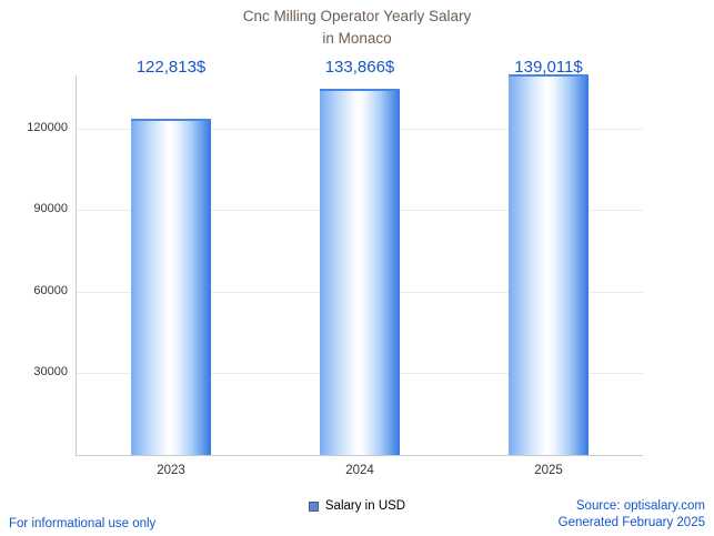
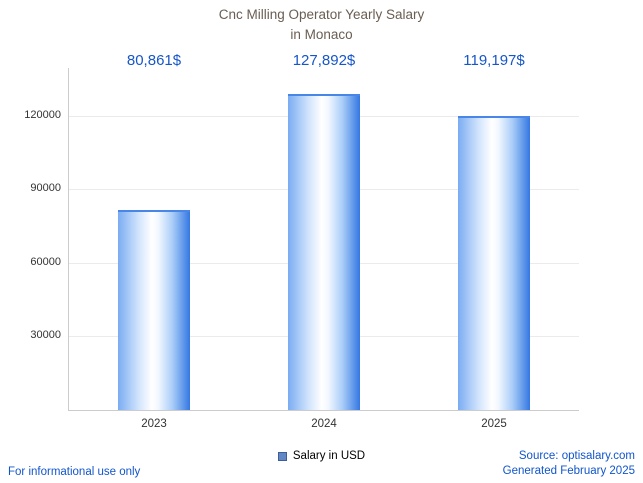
2023: 122,813 -> 80,861
2024: 133,866 -> 127,892
2025: 139,011 -> 119,197
